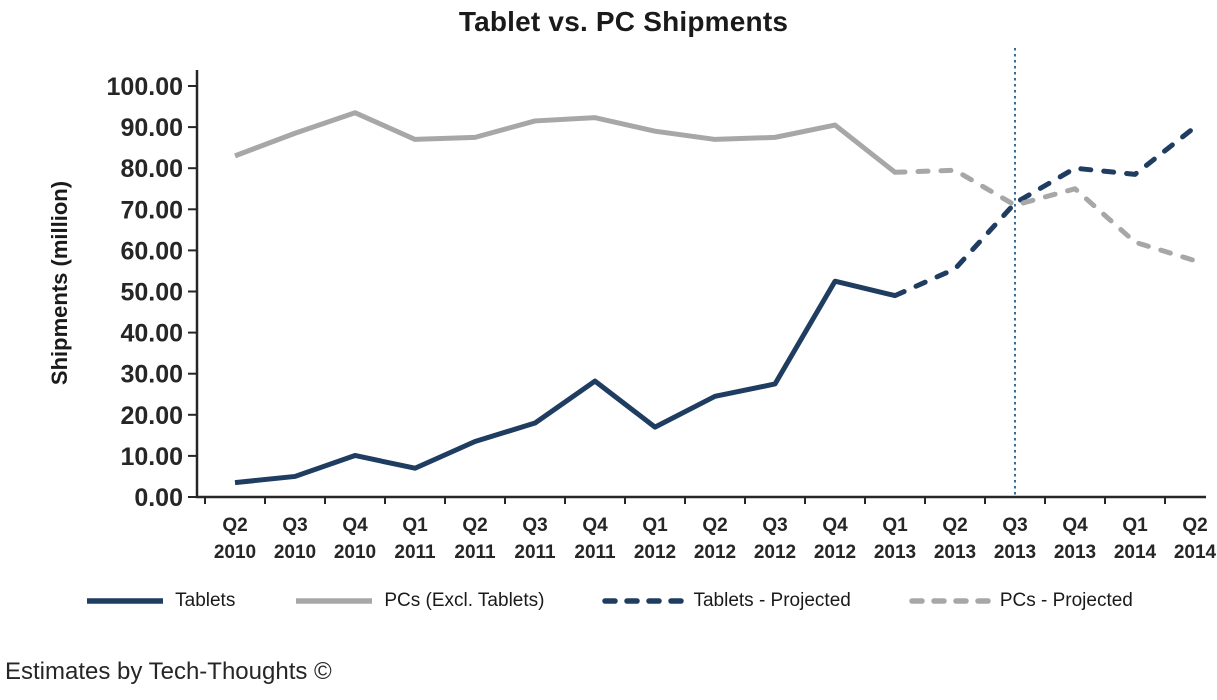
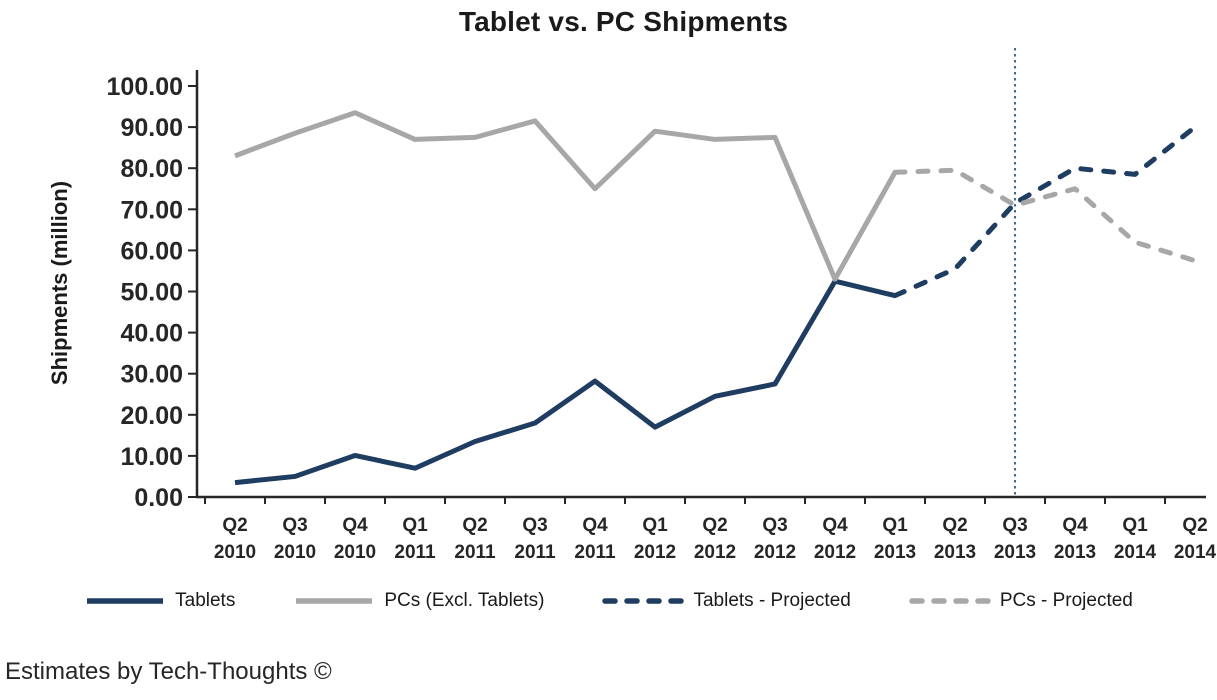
PCs (Excl. Tablets)/Q4 2011: 92 -> 75
PCs (Excl. Tablets)/Q4 2012: 90 -> 53
